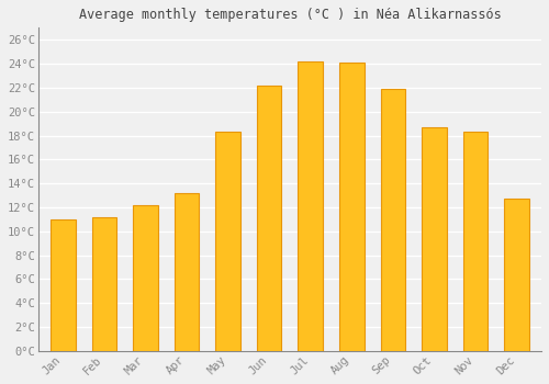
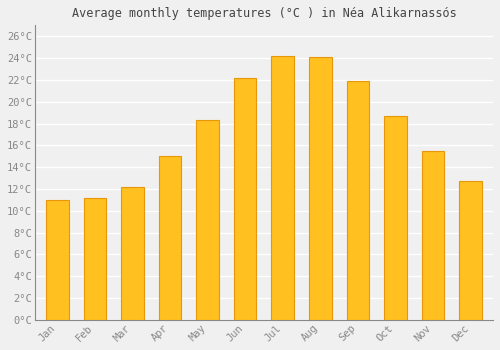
Apr: 13.2°C -> 15.0°C
Nov: 18.3°C -> 15.5°C
